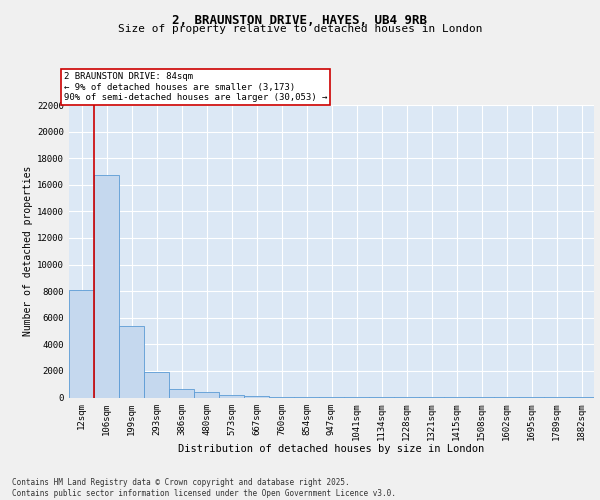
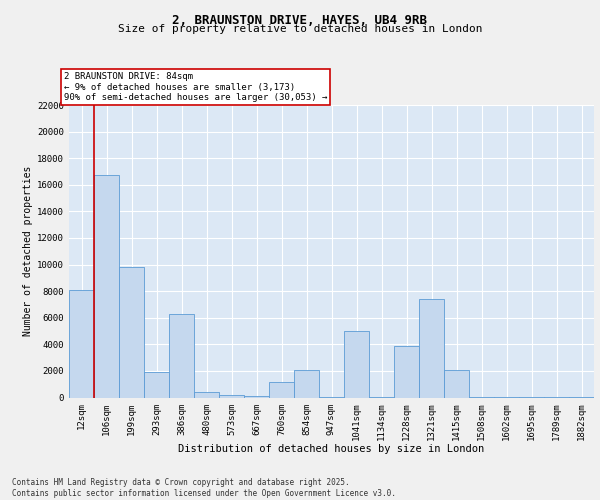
199sqm: 5400 -> 9800
386sqm: 600 -> 6300
760sqm: 0 -> 1200
854sqm: 0 -> 2100
1041sqm: 0 -> 5000
1228sqm: 0 -> 3900
1321sqm: 0 -> 7400
1415sqm: 0 -> 2100
